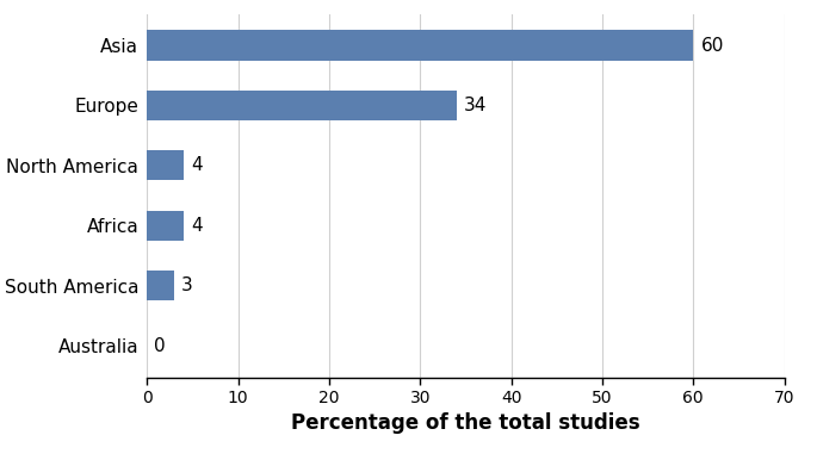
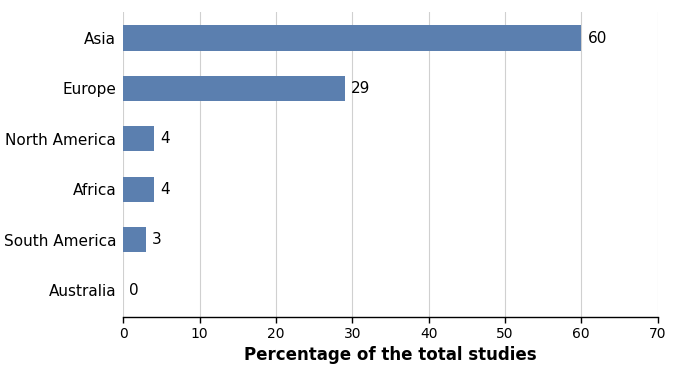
Europe: 34 -> 29
